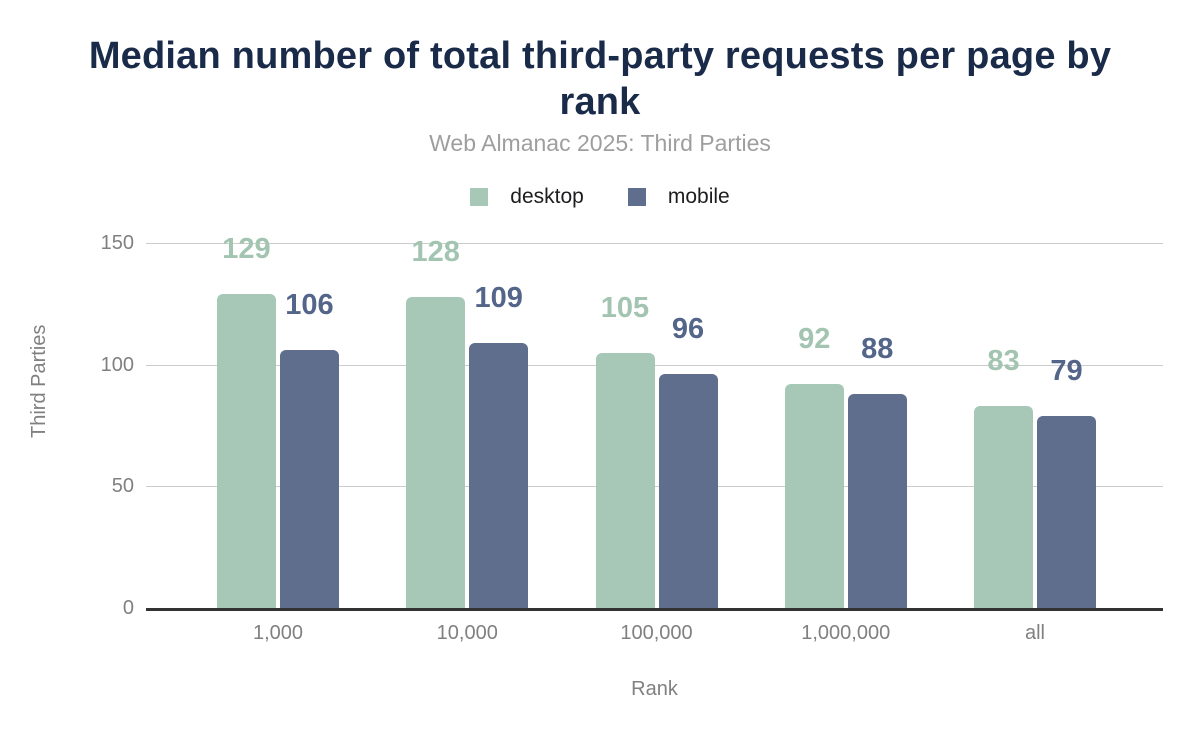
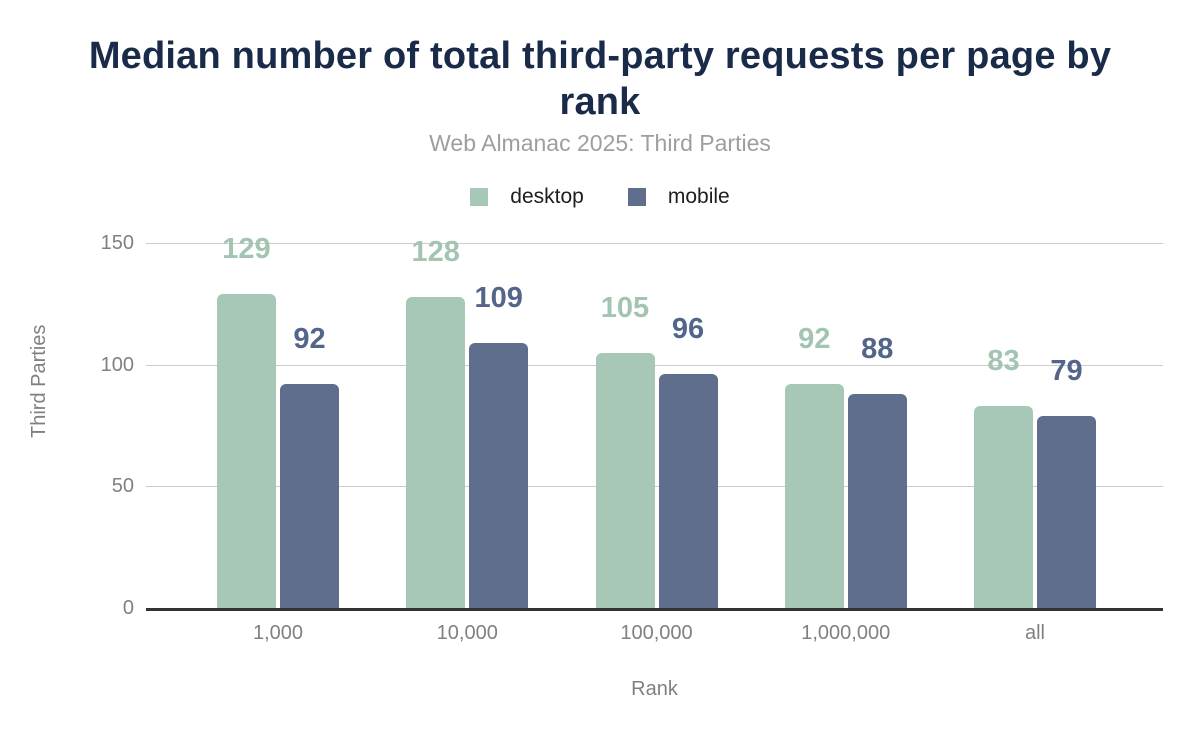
mobile/1,000: 106 -> 92
